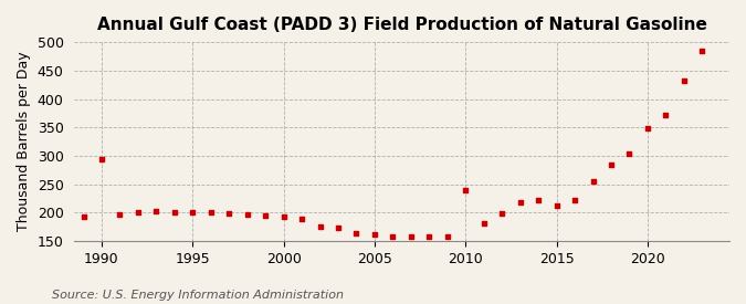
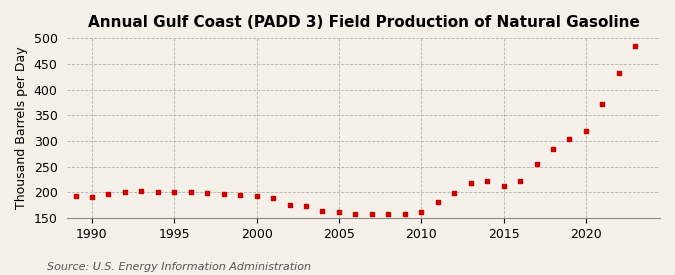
1990: 294 -> 191
2010: 240 -> 162
2020: 348 -> 320
